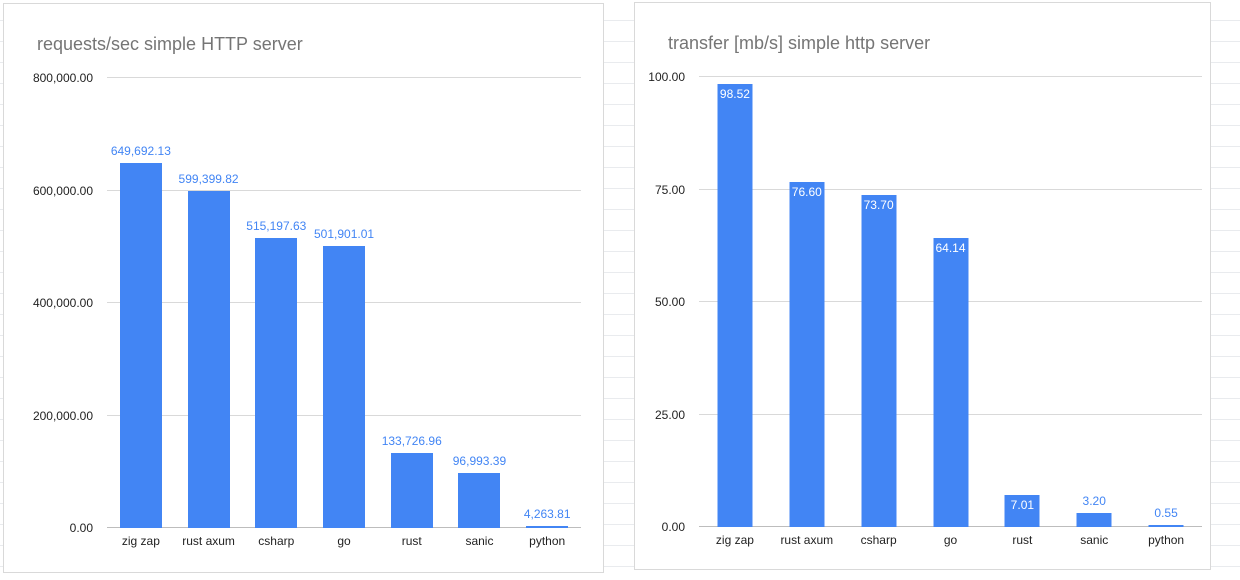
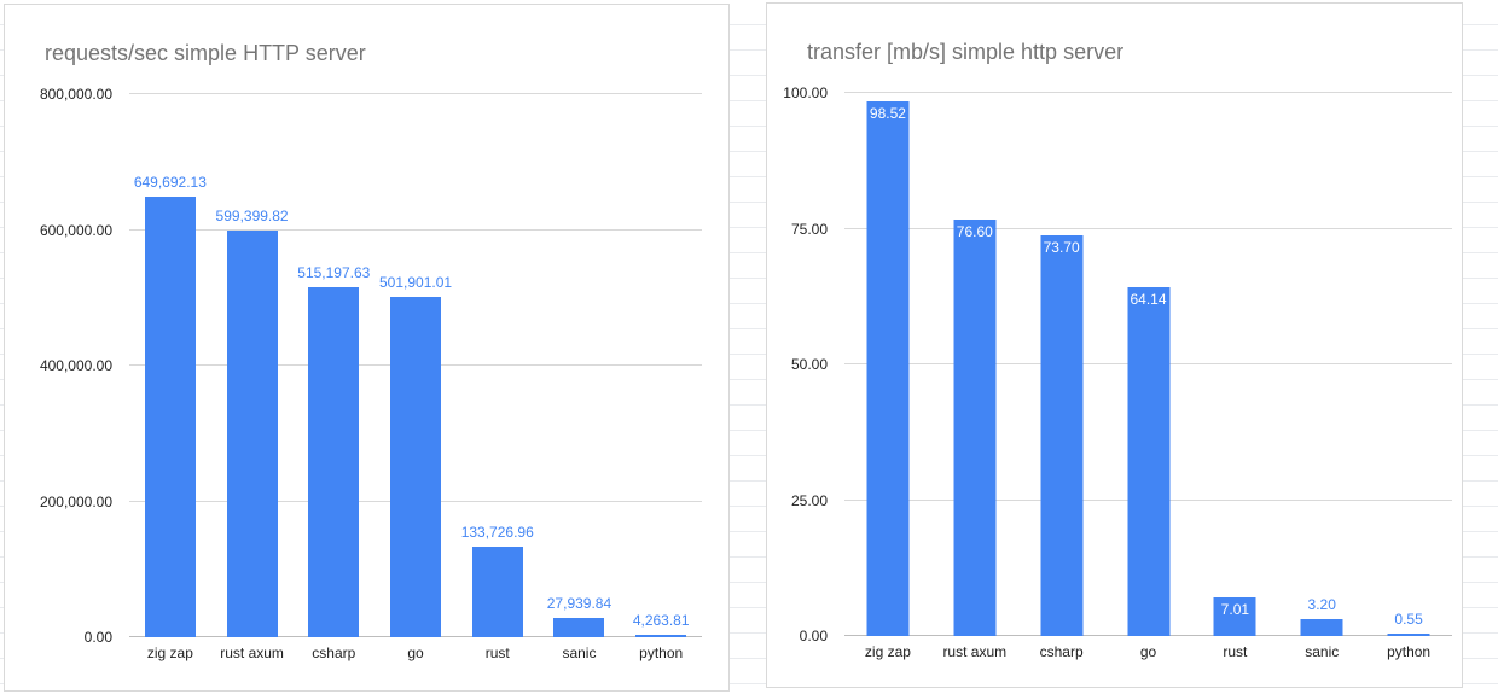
requests/sec simple HTTP server/sanic: 96,993.39 -> 27,939.84
